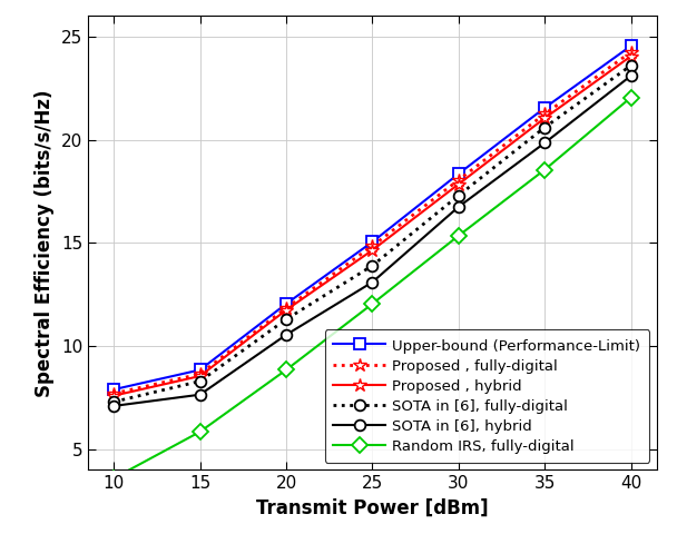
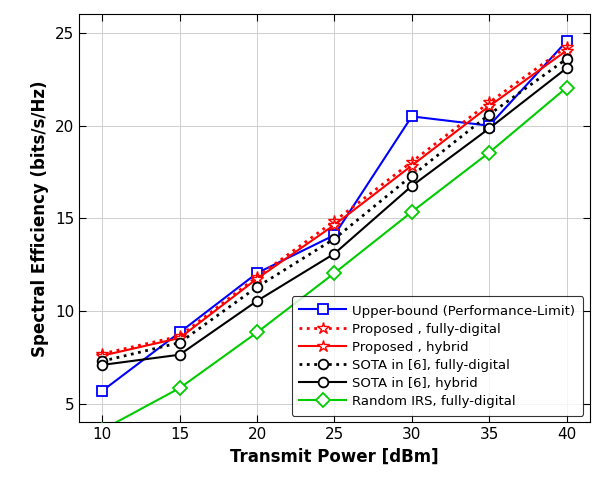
Upper-bound (Performance-Limit)/10: 7.9 -> 5.7
Upper-bound (Performance-Limit)/25: 15.1 -> 14.1
Upper-bound (Performance-Limit)/30: 18.4 -> 20.5
Upper-bound (Performance-Limit)/35: 21.6 -> 20.0
